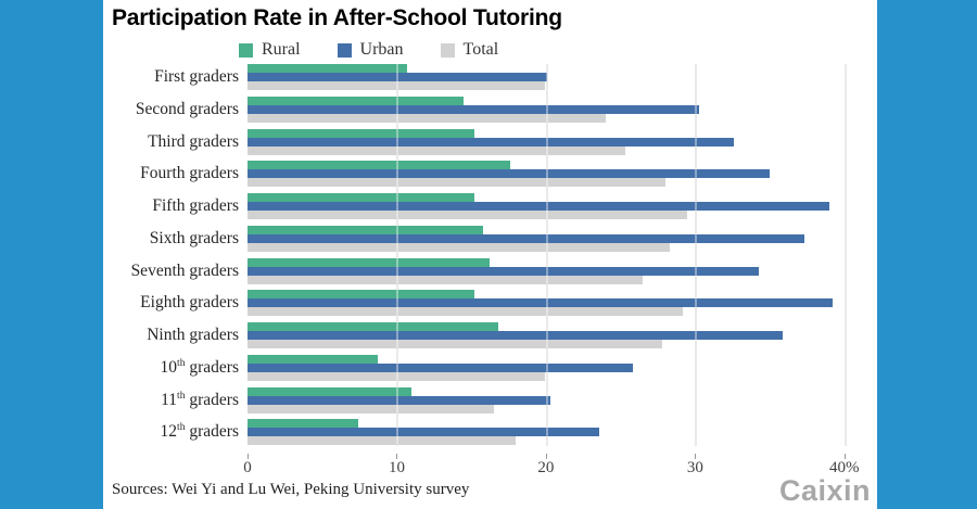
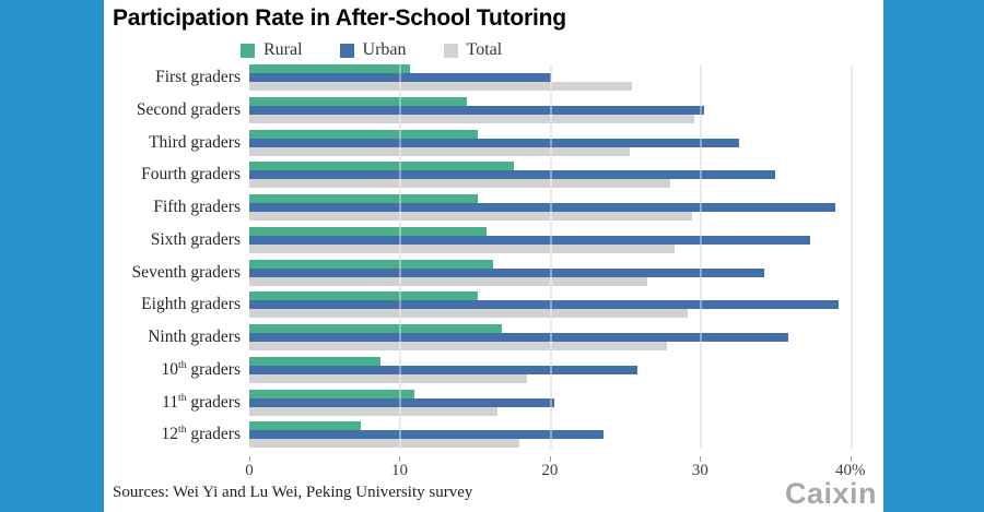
Total/First graders: 19.9% -> 25.5%
Total/Second graders: 24.0% -> 29.6%
Total/10th graders: 19.9% -> 18.5%
